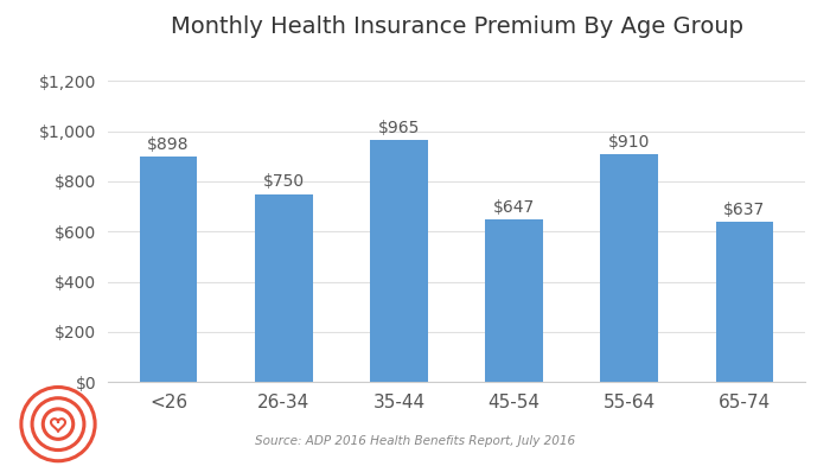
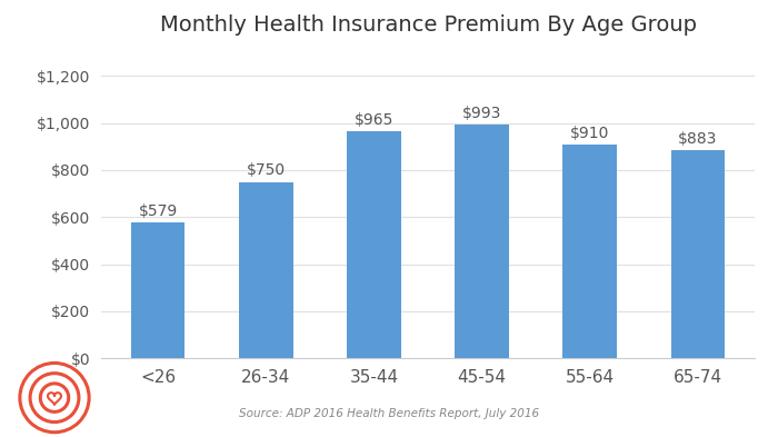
Monthly Health Insurance Premium By Age Group/<26: $898 -> $579
Monthly Health Insurance Premium By Age Group/45-54: $647 -> $993
Monthly Health Insurance Premium By Age Group/65-74: $637 -> $883
